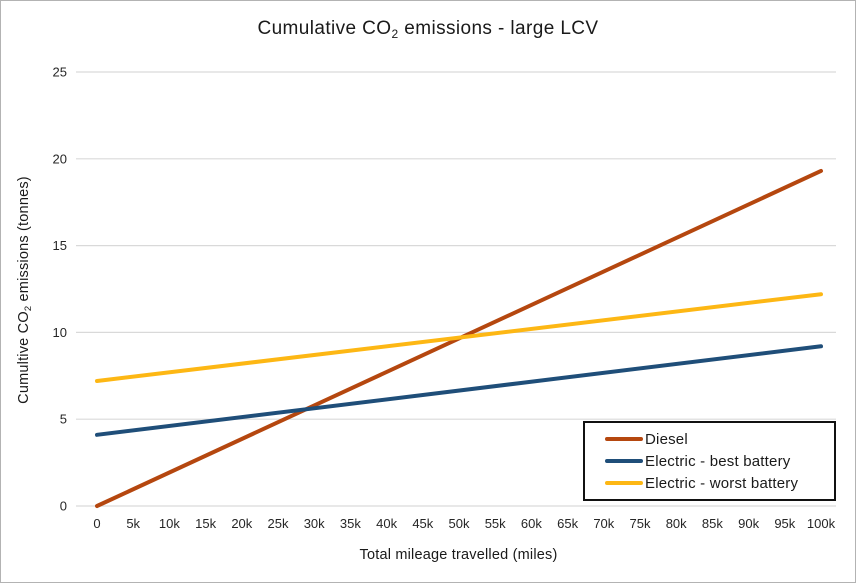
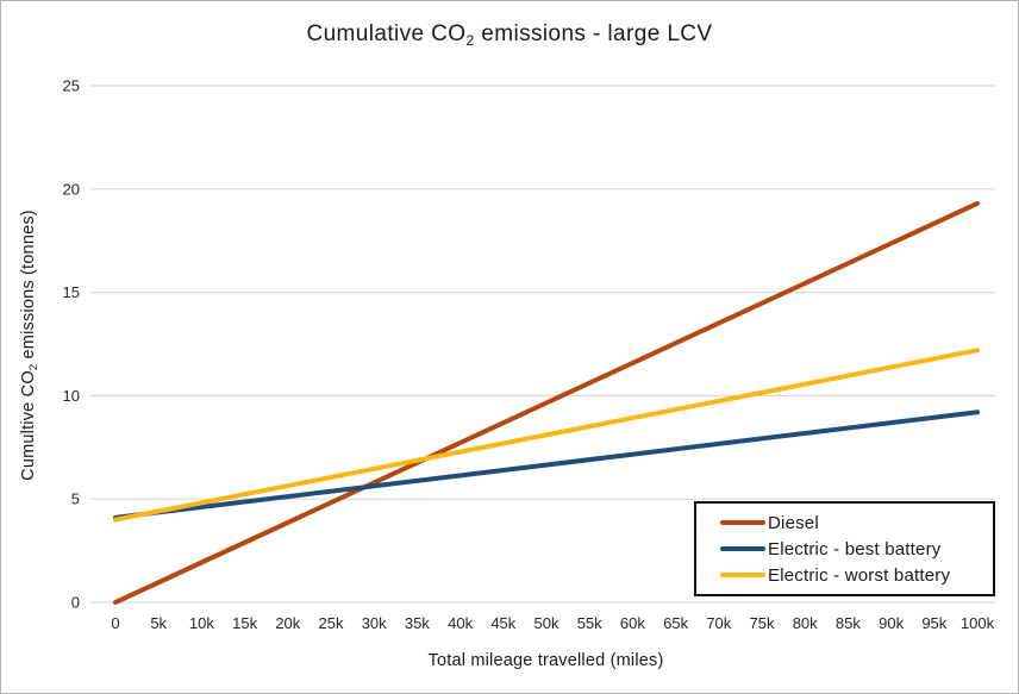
Electric - worst battery/0: 7k -> 4k
